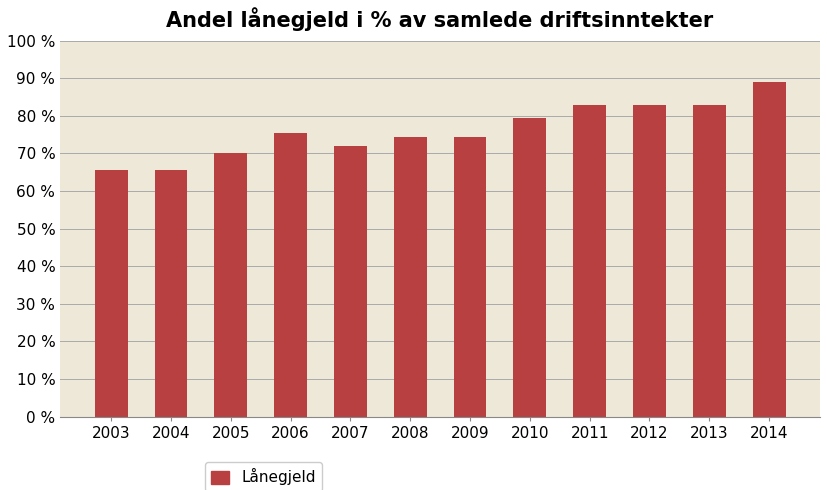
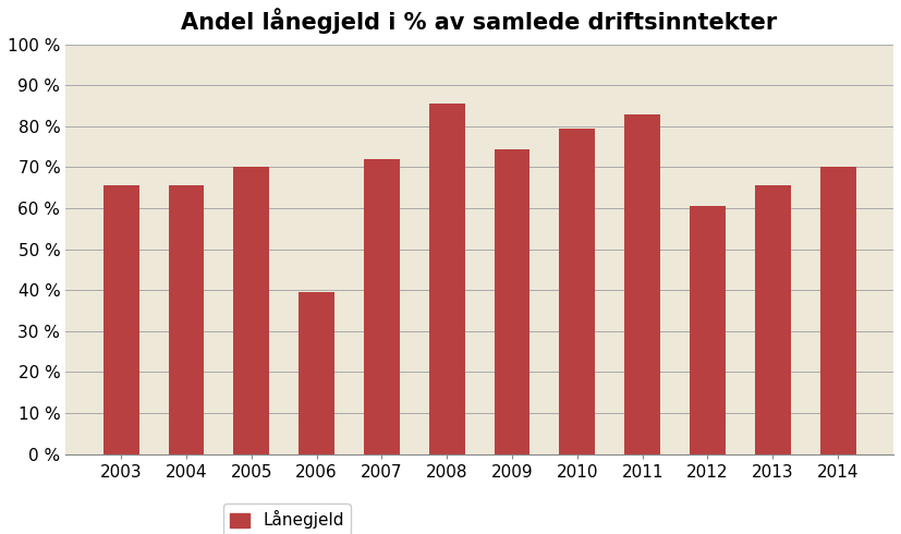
2006: 75.5 % -> 39.5 %
2008: 74.5 % -> 85.5 %
2012: 83.0 % -> 60.5 %
2013: 83.0 % -> 65.5 %
2014: 89.0 % -> 70.0 %
